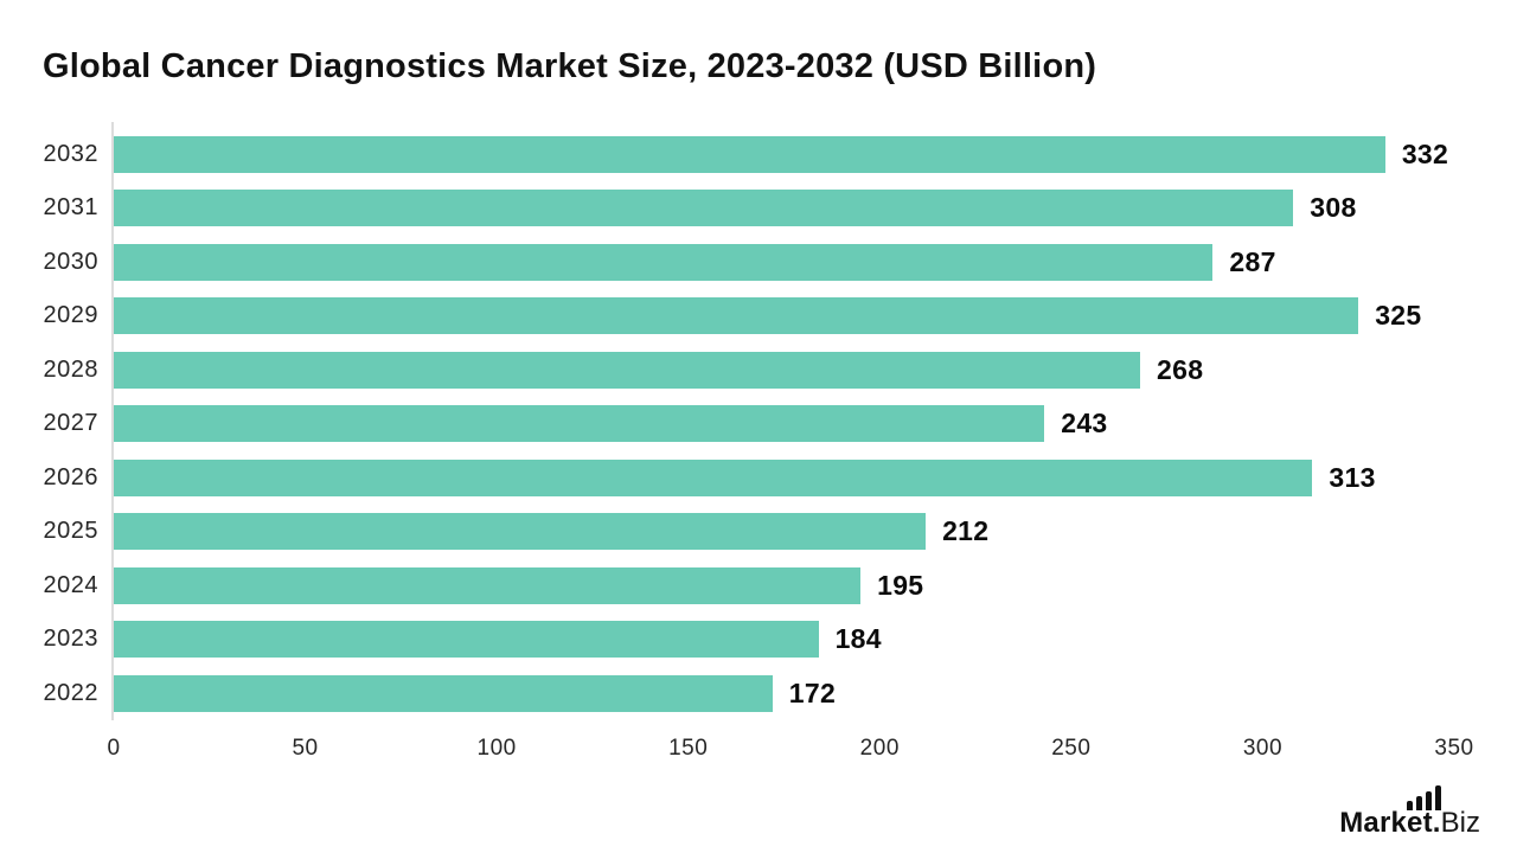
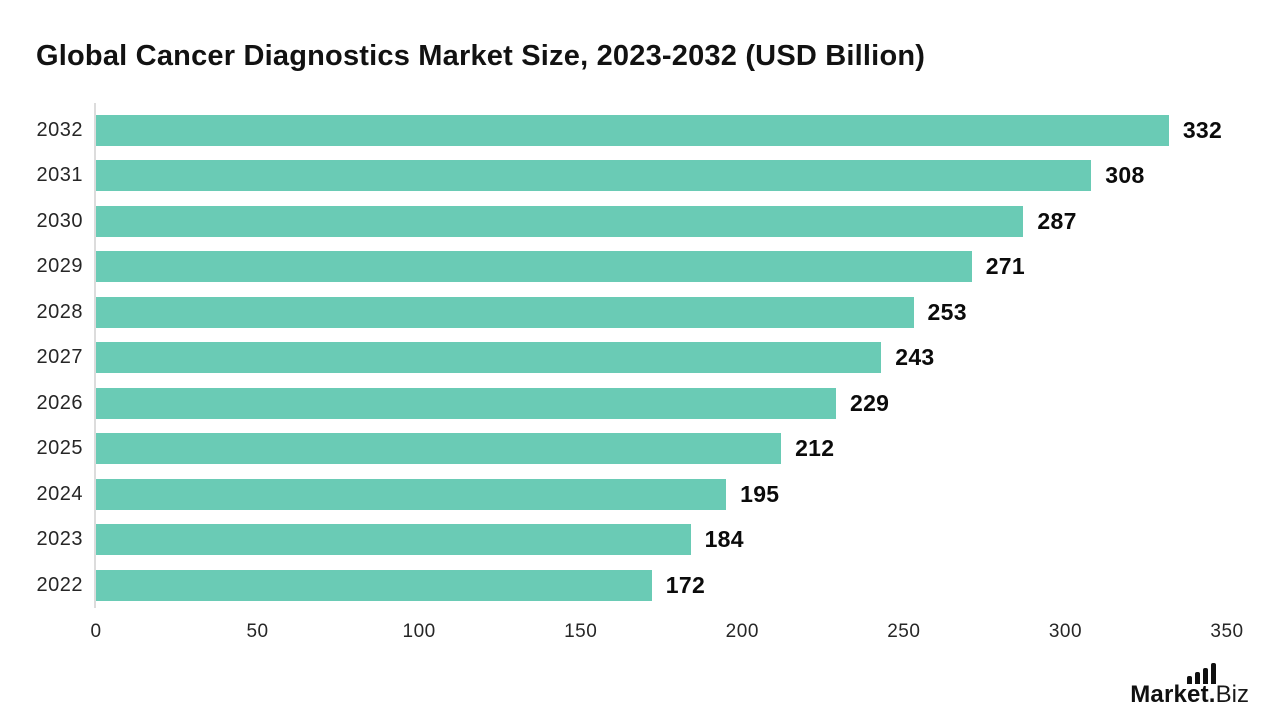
2029: 325 -> 271
2028: 268 -> 253
2026: 313 -> 229
